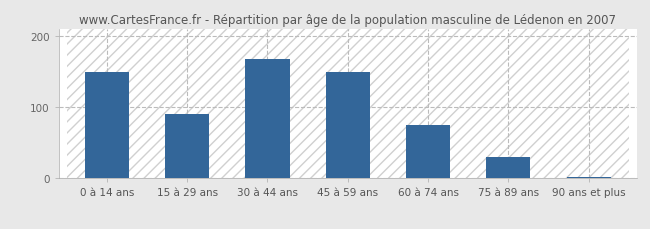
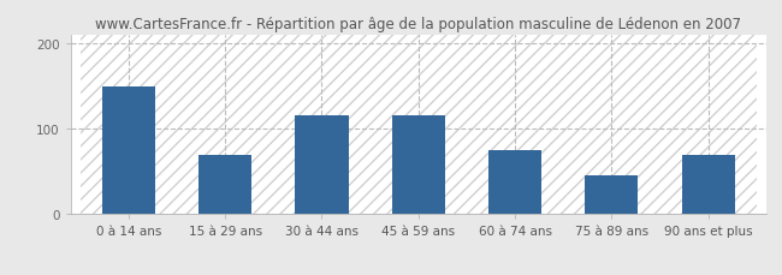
15 à 29 ans: 90 -> 70
30 à 44 ans: 168 -> 116
45 à 59 ans: 150 -> 116
75 à 89 ans: 30 -> 46
90 ans et plus: 2 -> 70
